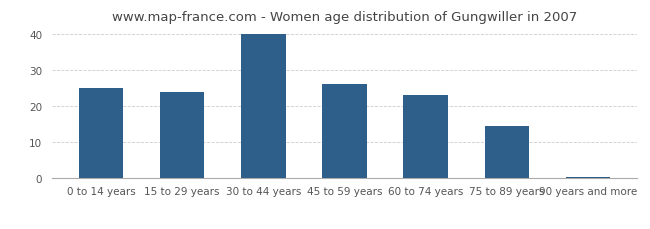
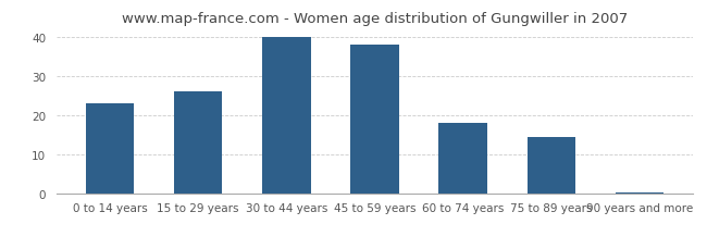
0 to 14 years: 25.0 -> 23.0
15 to 29 years: 24.0 -> 26.0
45 to 59 years: 26.0 -> 38.0
60 to 74 years: 23.0 -> 18.0
